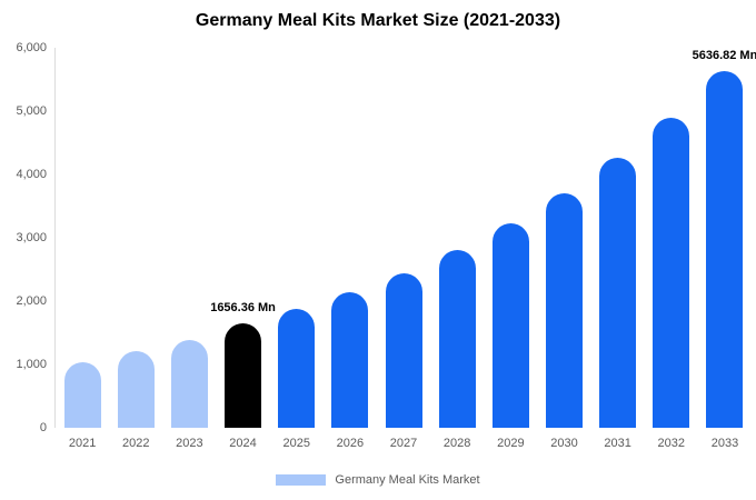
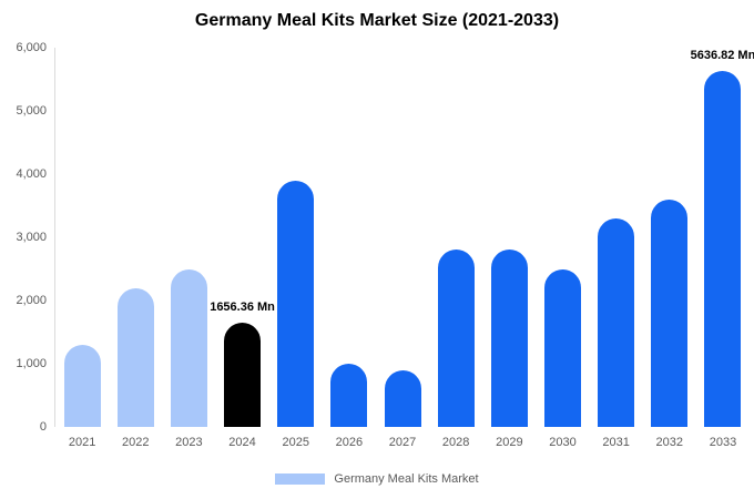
2021: 1000 -> 1300
2022: 1200 -> 2200
2023: 1400 -> 2500
2025: 1900 -> 3900
2026: 2100 -> 1000
2027: 2400 -> 900
2029: 3200 -> 2800
2030: 3700 -> 2500
2031: 4300 -> 3300
2032: 4900 -> 3600
